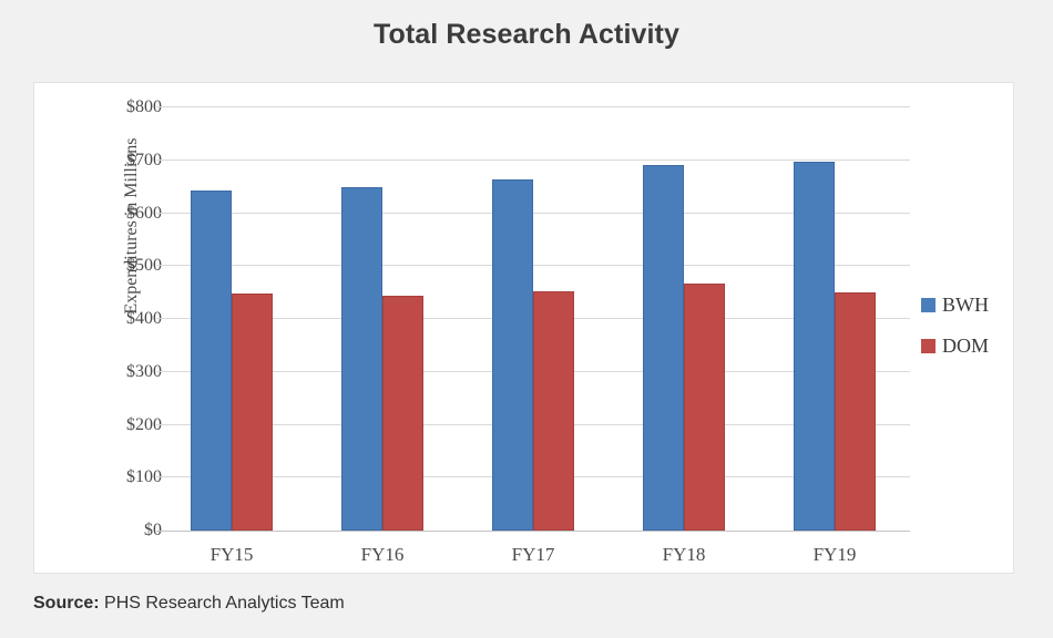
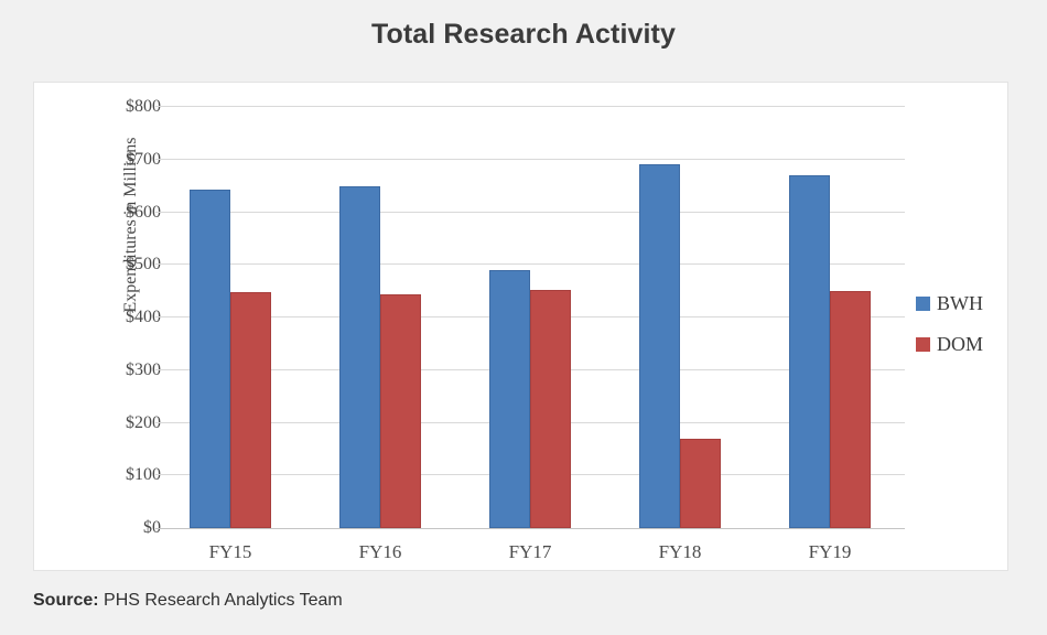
BWH/FY17: $660 -> $490
DOM/FY18: $470 -> $170
BWH/FY19: $700 -> $670
